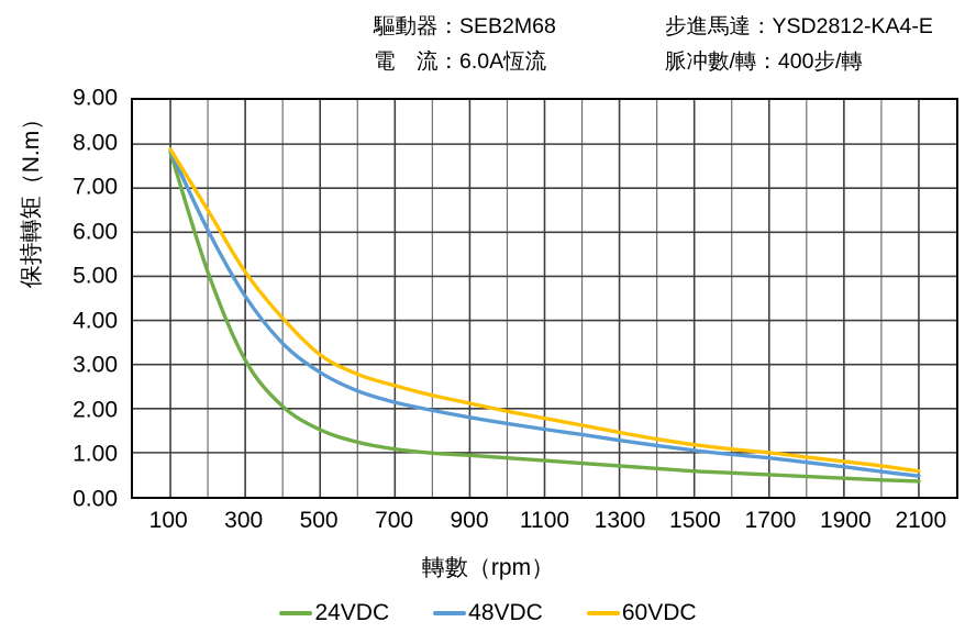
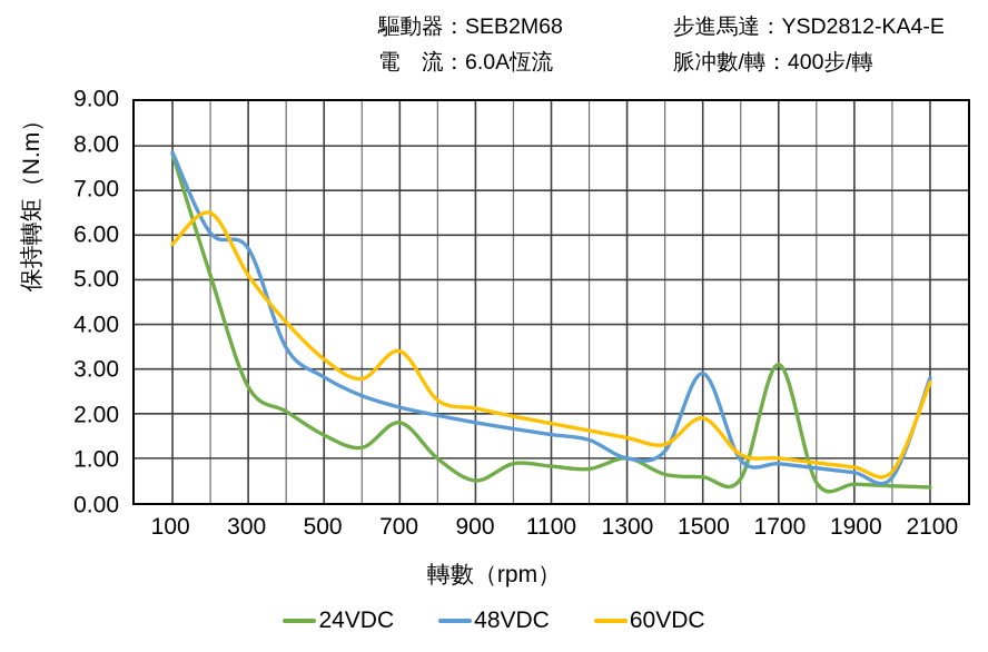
60VDC/100: 7.9 -> 5.8
24VDC/300: 3.1 -> 2.6
48VDC/300: 4.5 -> 5.7
24VDC/700: 1.1 -> 1.8
60VDC/700: 2.5 -> 3.4
24VDC/900: 0.9 -> 0.5
24VDC/1300: 0.7 -> 1.0
48VDC/1300: 1.3 -> 1.0
48VDC/1500: 1.1 -> 2.9
60VDC/1500: 1.2 -> 1.9
24VDC/1700: 0.5 -> 3.1
48VDC/2100: 0.5 -> 2.8
60VDC/2100: 0.6 -> 2.7
